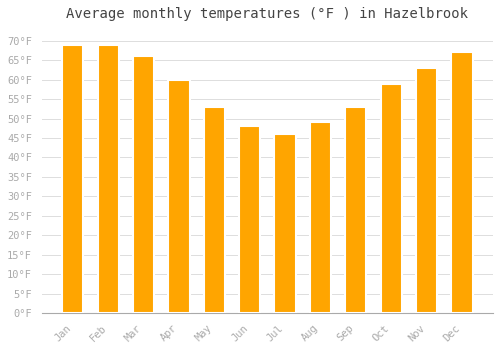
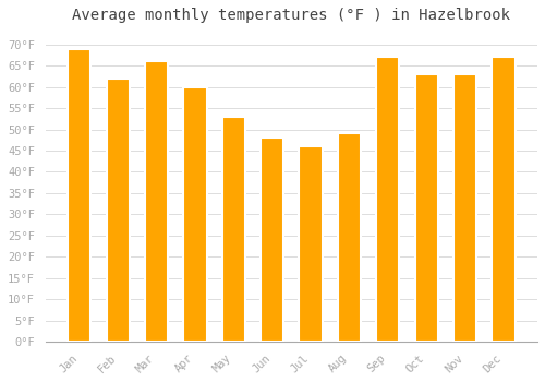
Feb: 69°F -> 62°F
Sep: 53°F -> 67°F
Oct: 59°F -> 63°F
